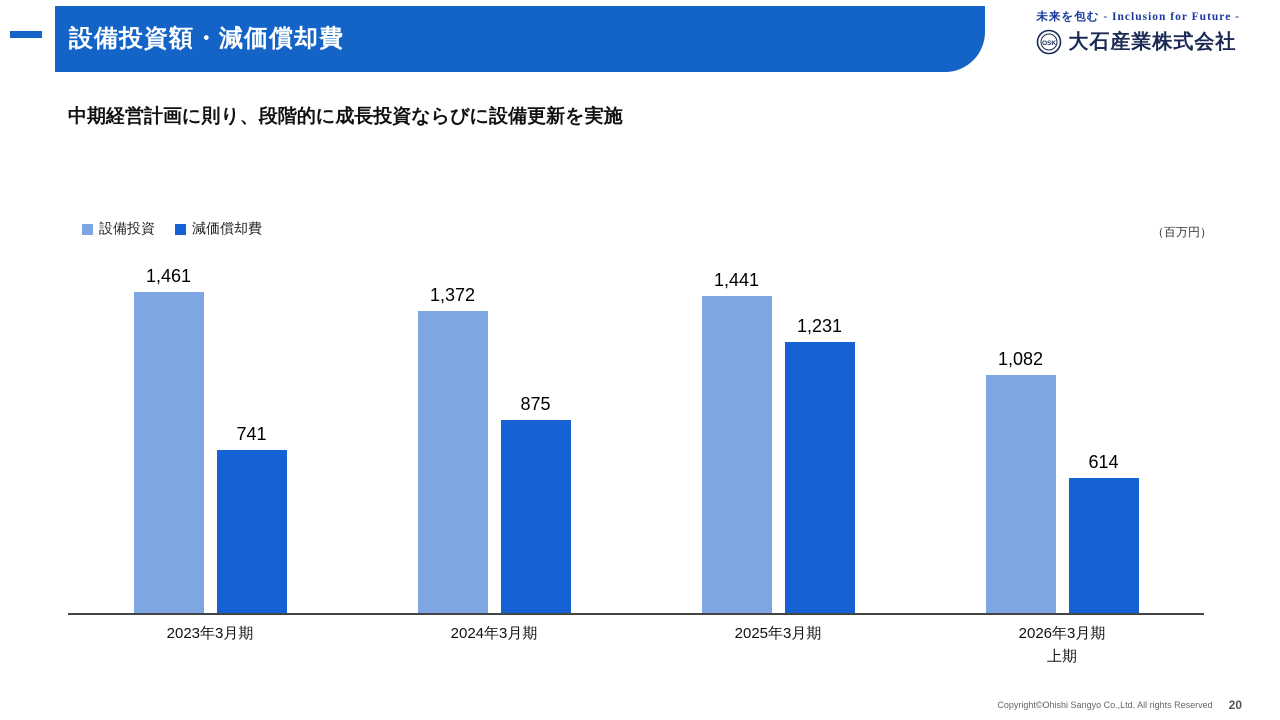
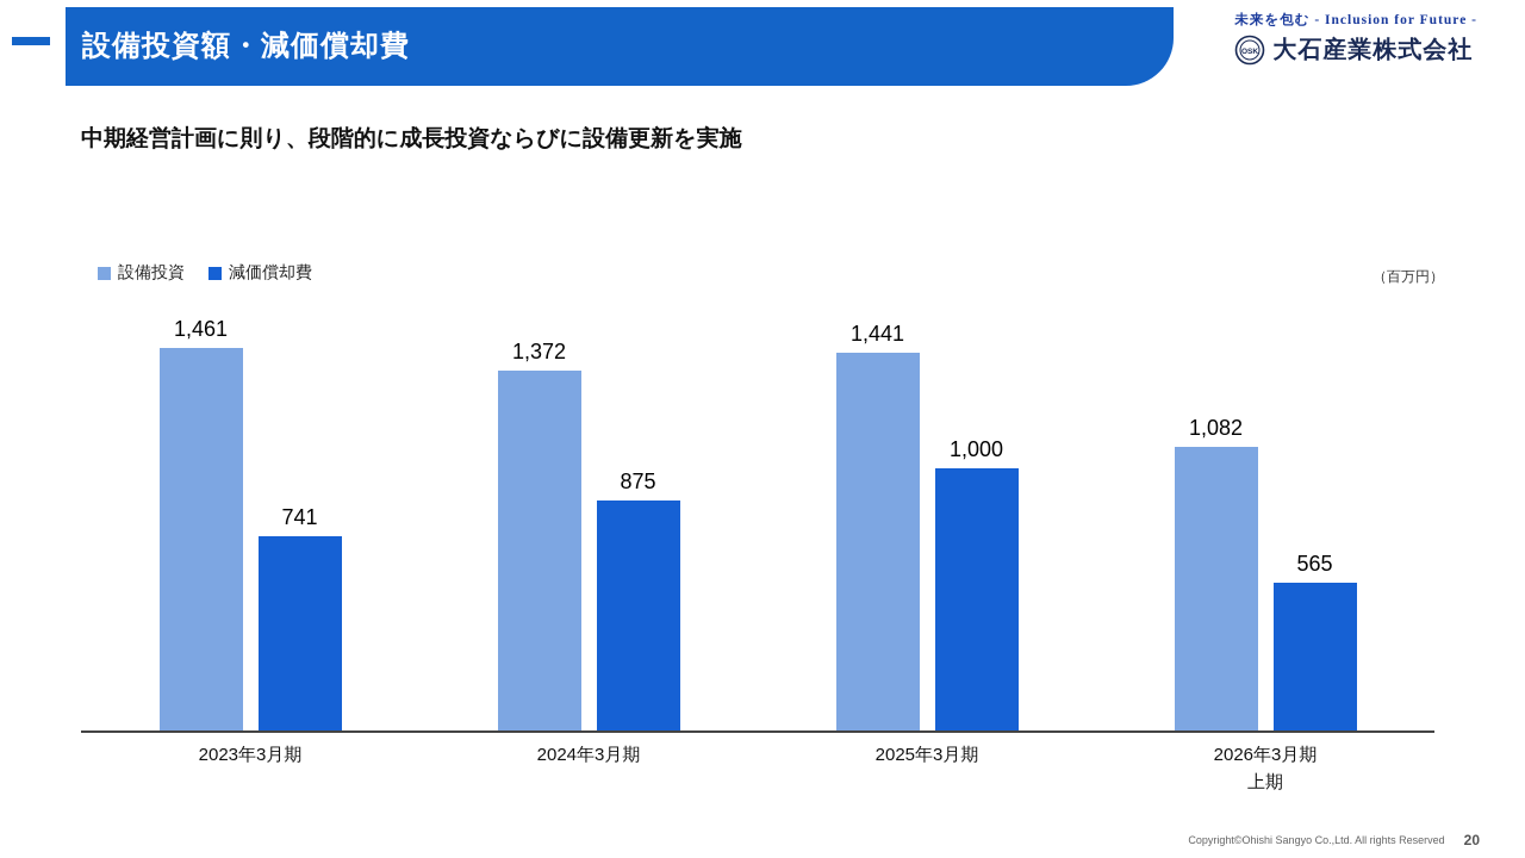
減価償却費/2025年3月期: 1,231 -> 1,000
減価償却費/2026年3月期 上期: 614 -> 565
